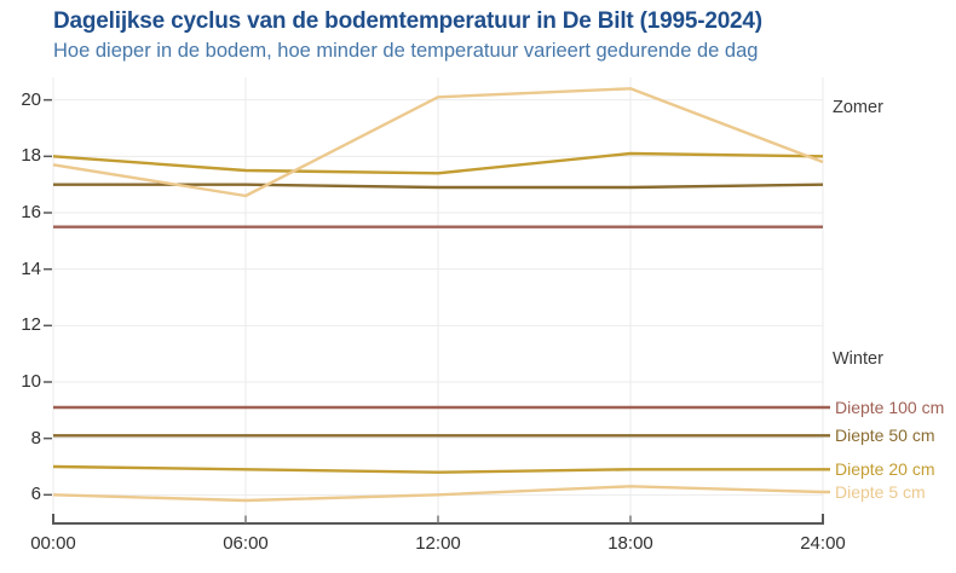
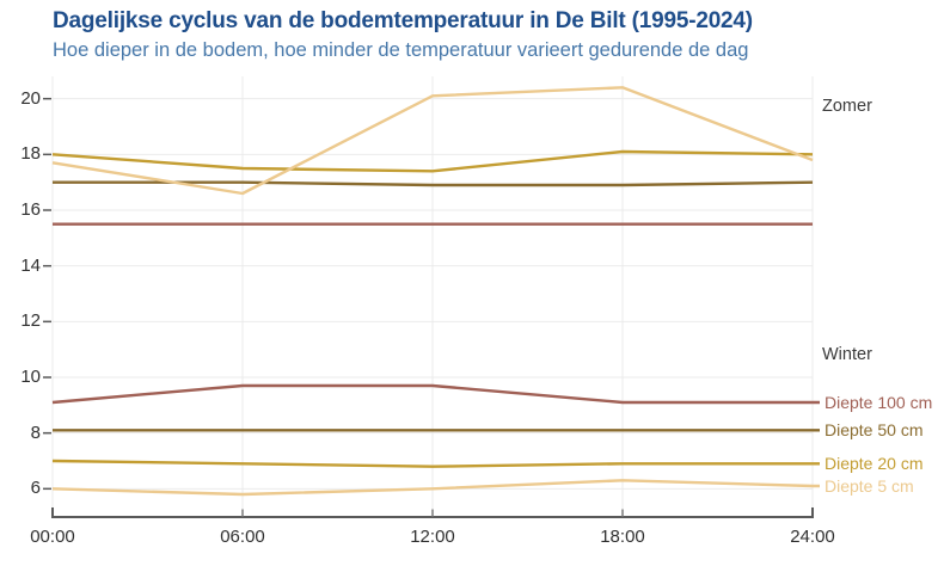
Winter Diepte 100 cm/6: 9.1 -> 9.7
Winter Diepte 100 cm/12: 9.1 -> 9.7
